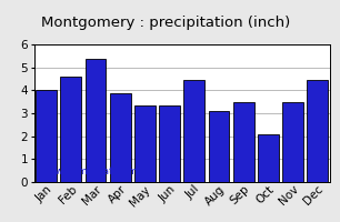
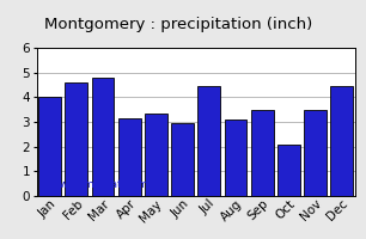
Mar: 5.35 -> 4.80
Apr: 3.85 -> 3.15
Jun: 3.35 -> 2.95
